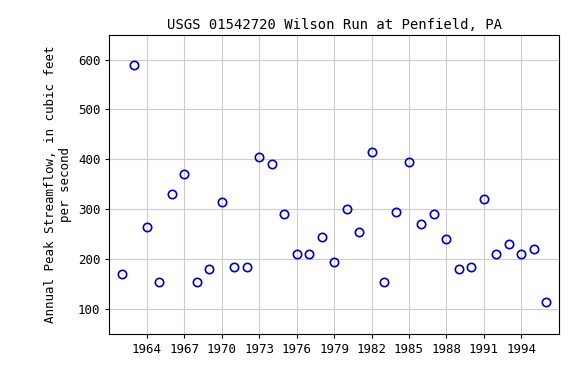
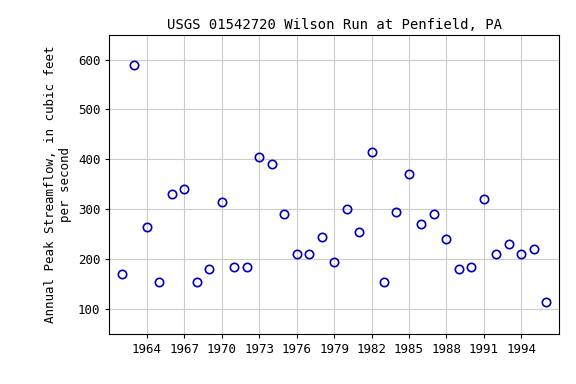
1967: 370 -> 340
1985: 395 -> 370
